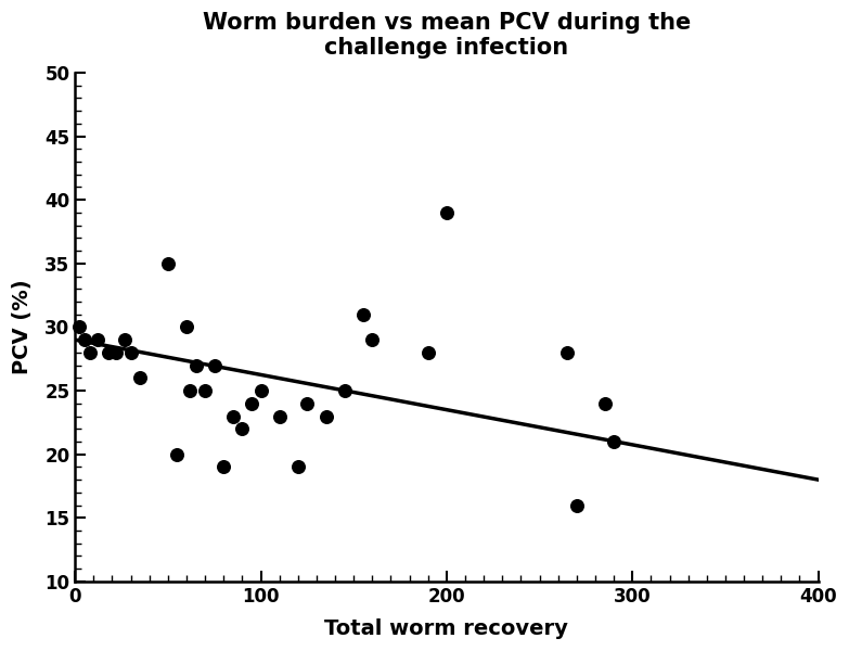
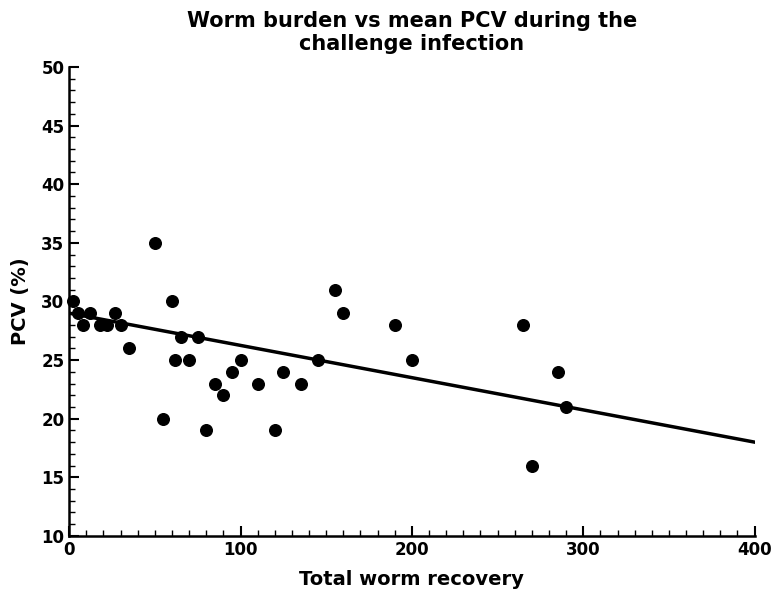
200: 39 -> 25
